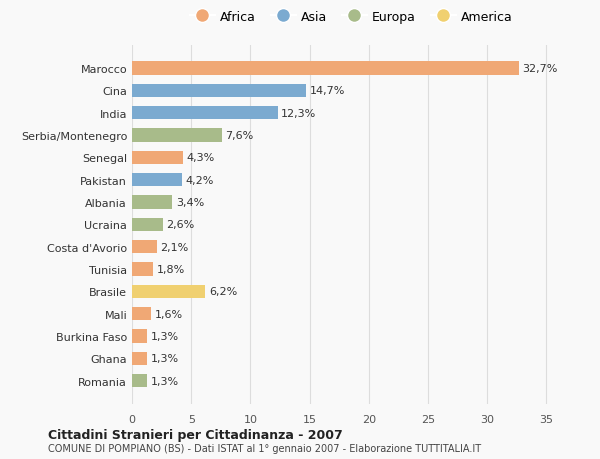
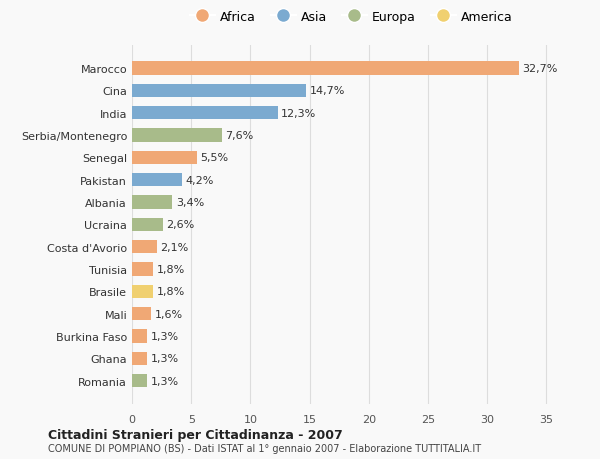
Senegal: 4,3% -> 5,5%
Brasile: 6,2% -> 1,8%
